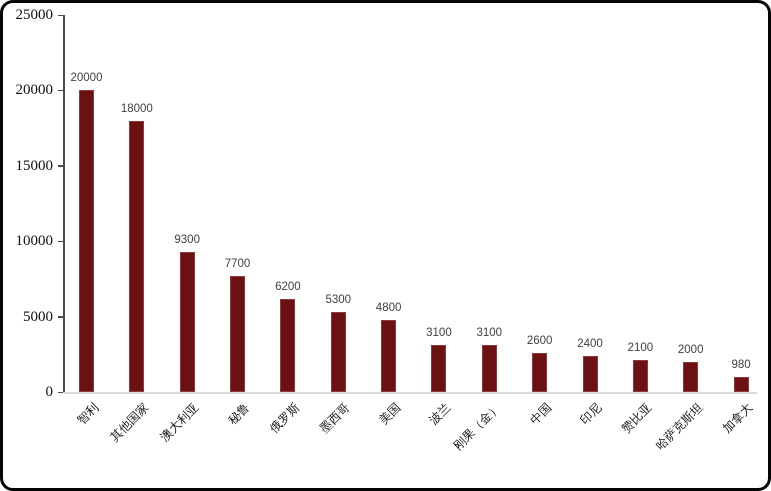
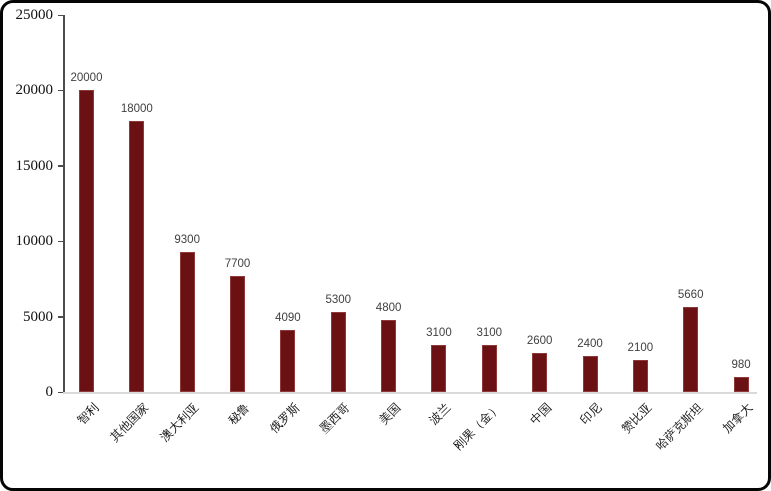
俄罗斯: 6200 -> 4090
哈萨克斯坦: 2000 -> 5660
